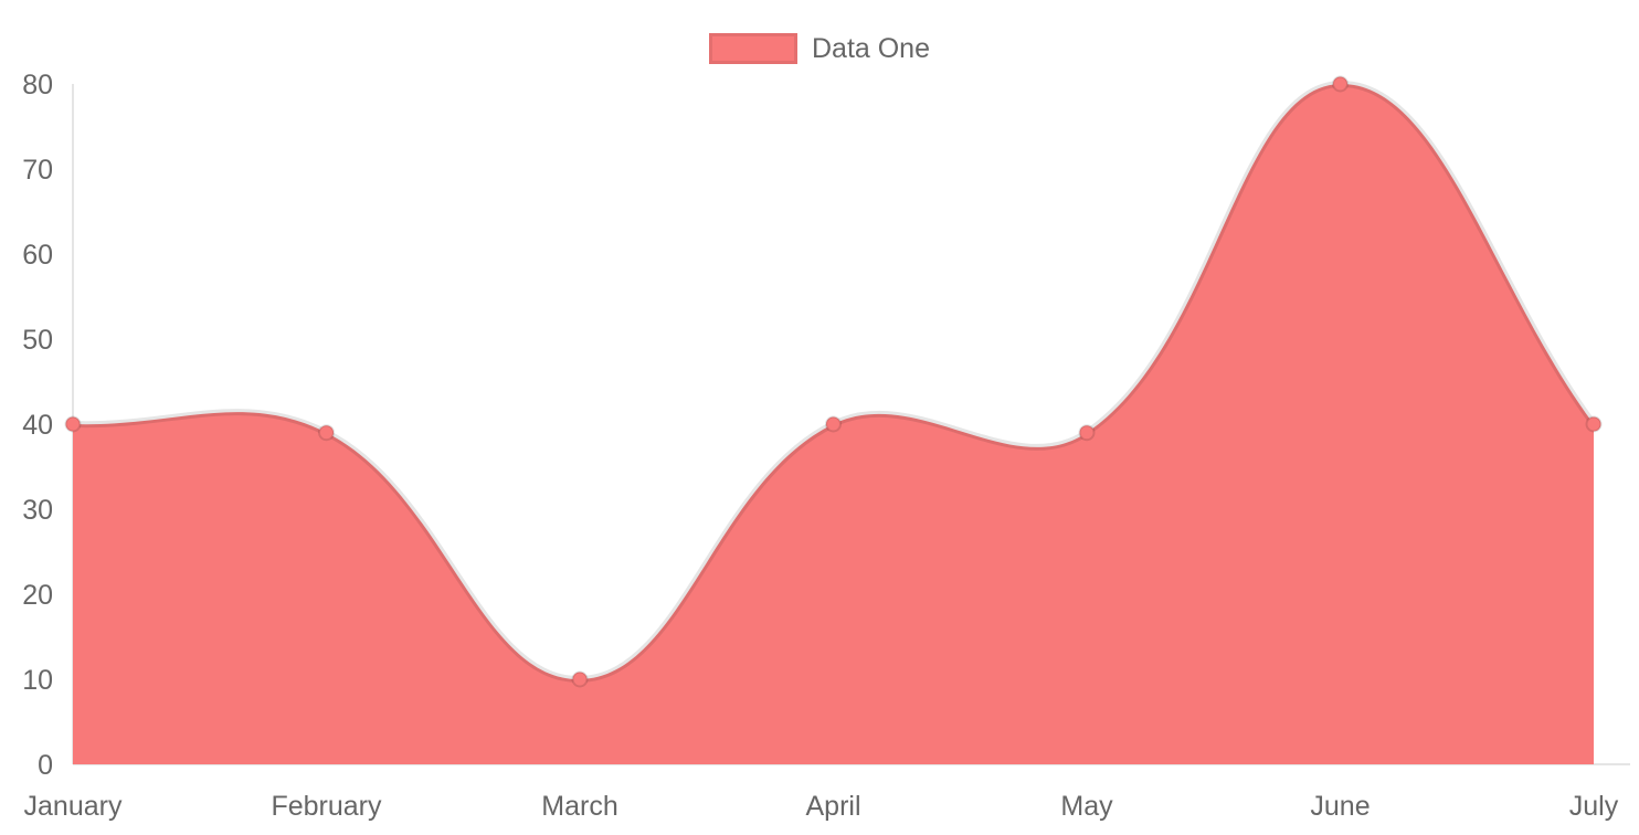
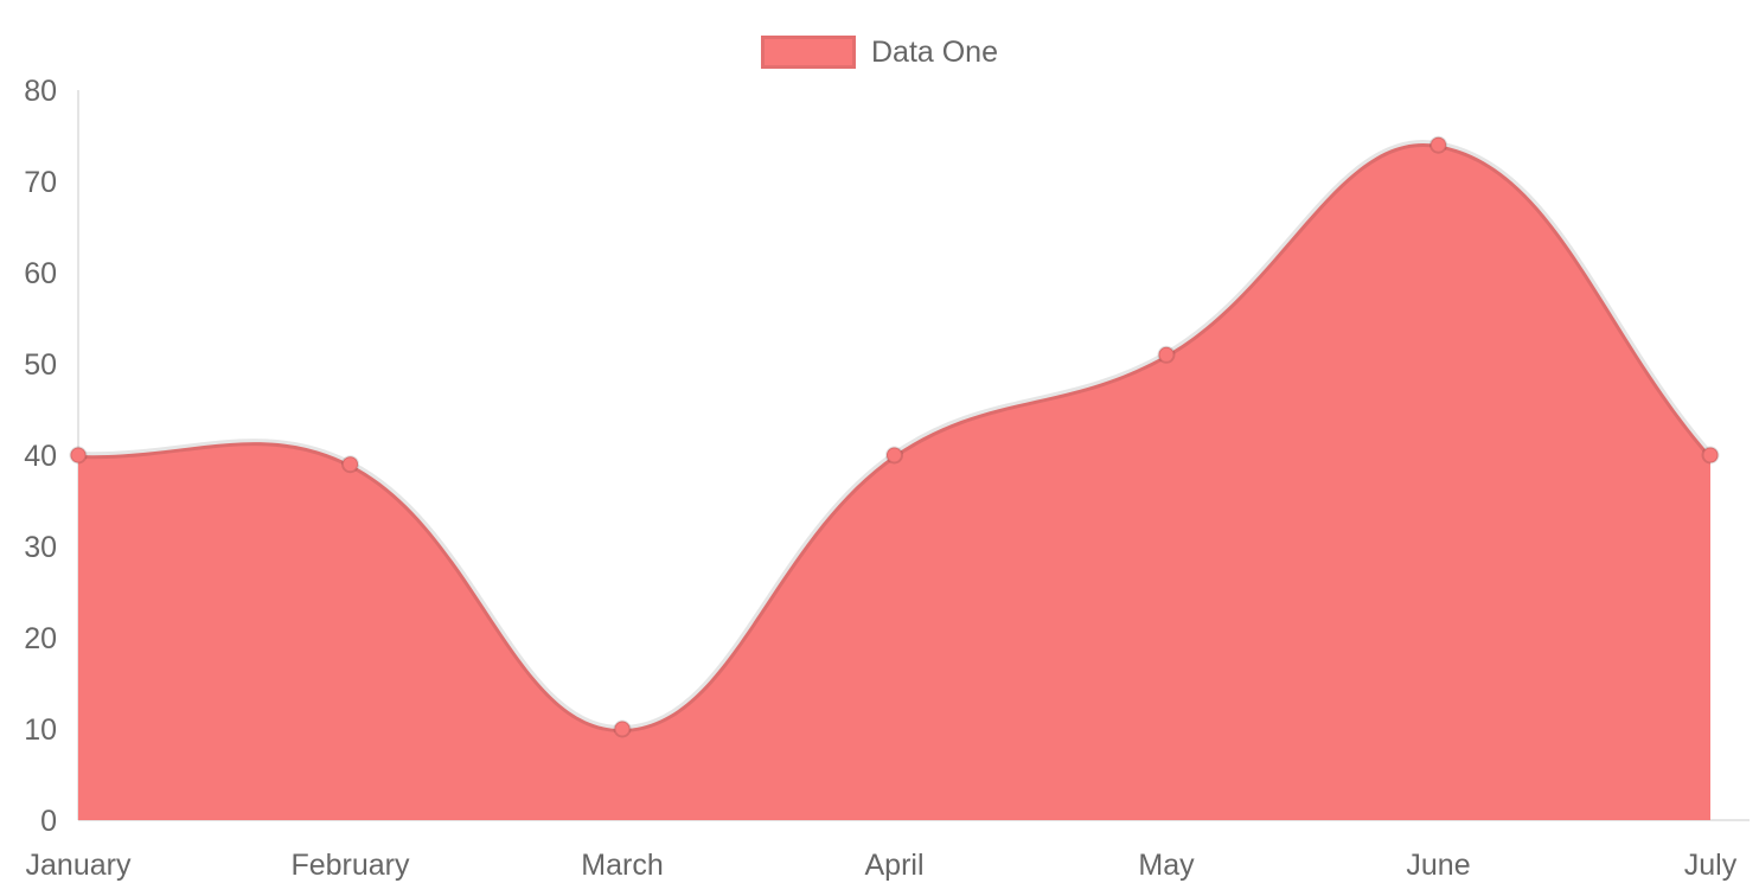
May: 39 -> 51
June: 80 -> 74
